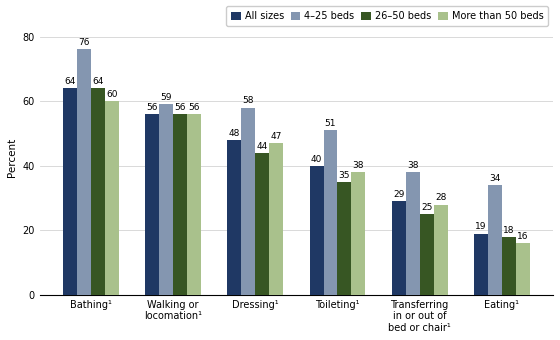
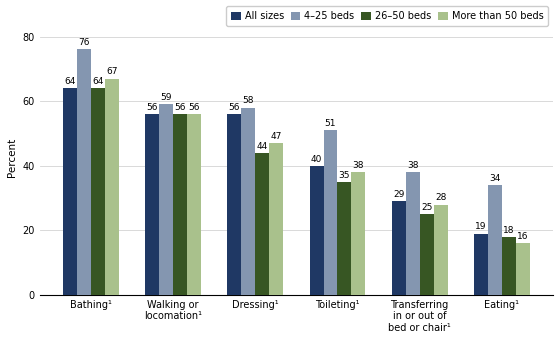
More than 50 beds/Bathing¹: 60 -> 67
All sizes/Dressing¹: 48 -> 56
